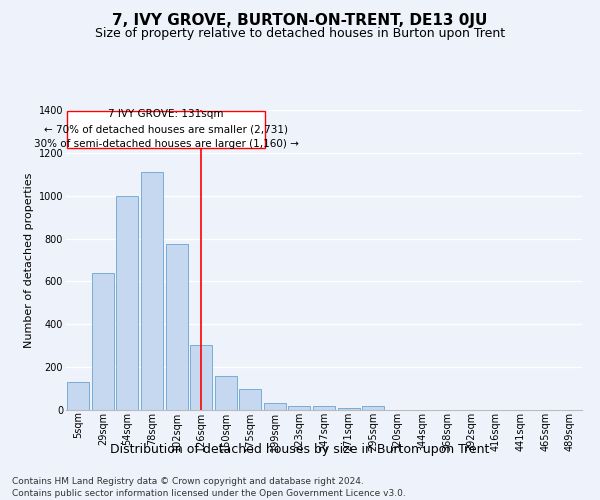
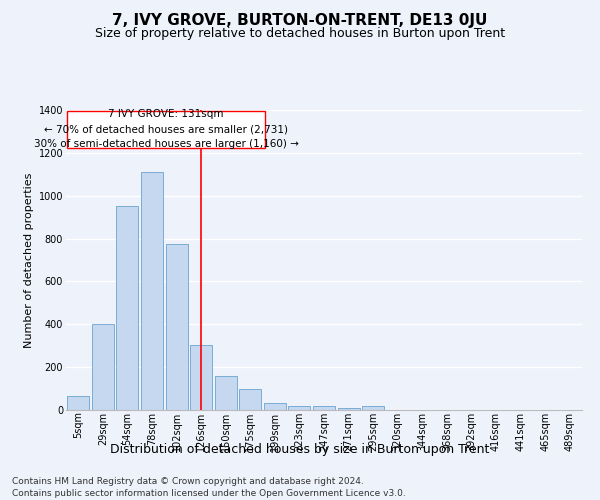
5sqm: 130 -> 65
29sqm: 640 -> 400
54sqm: 1000 -> 950
